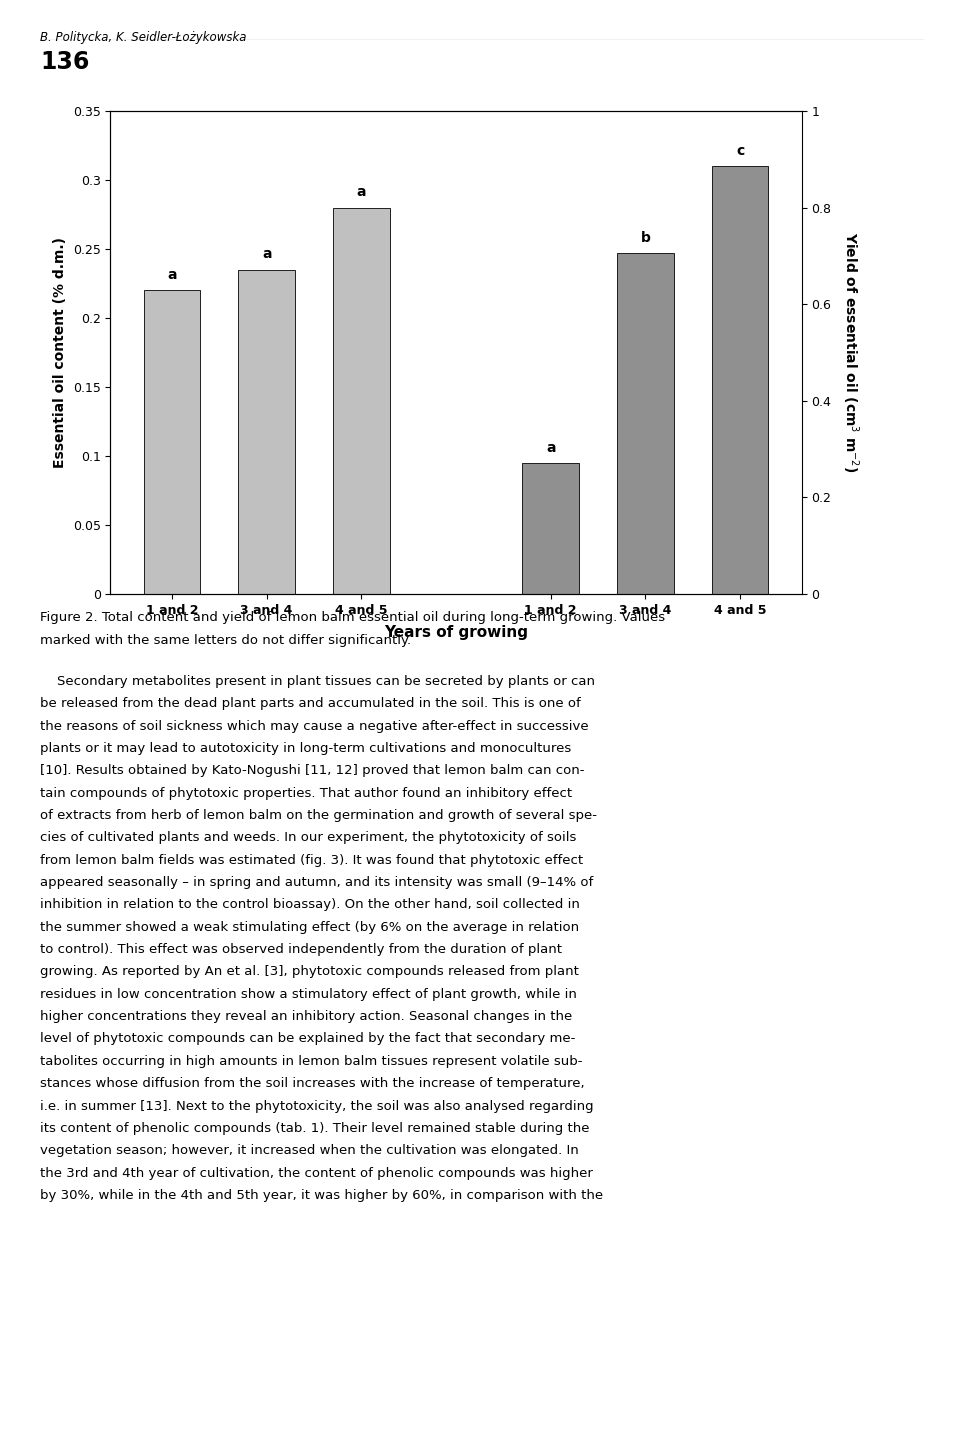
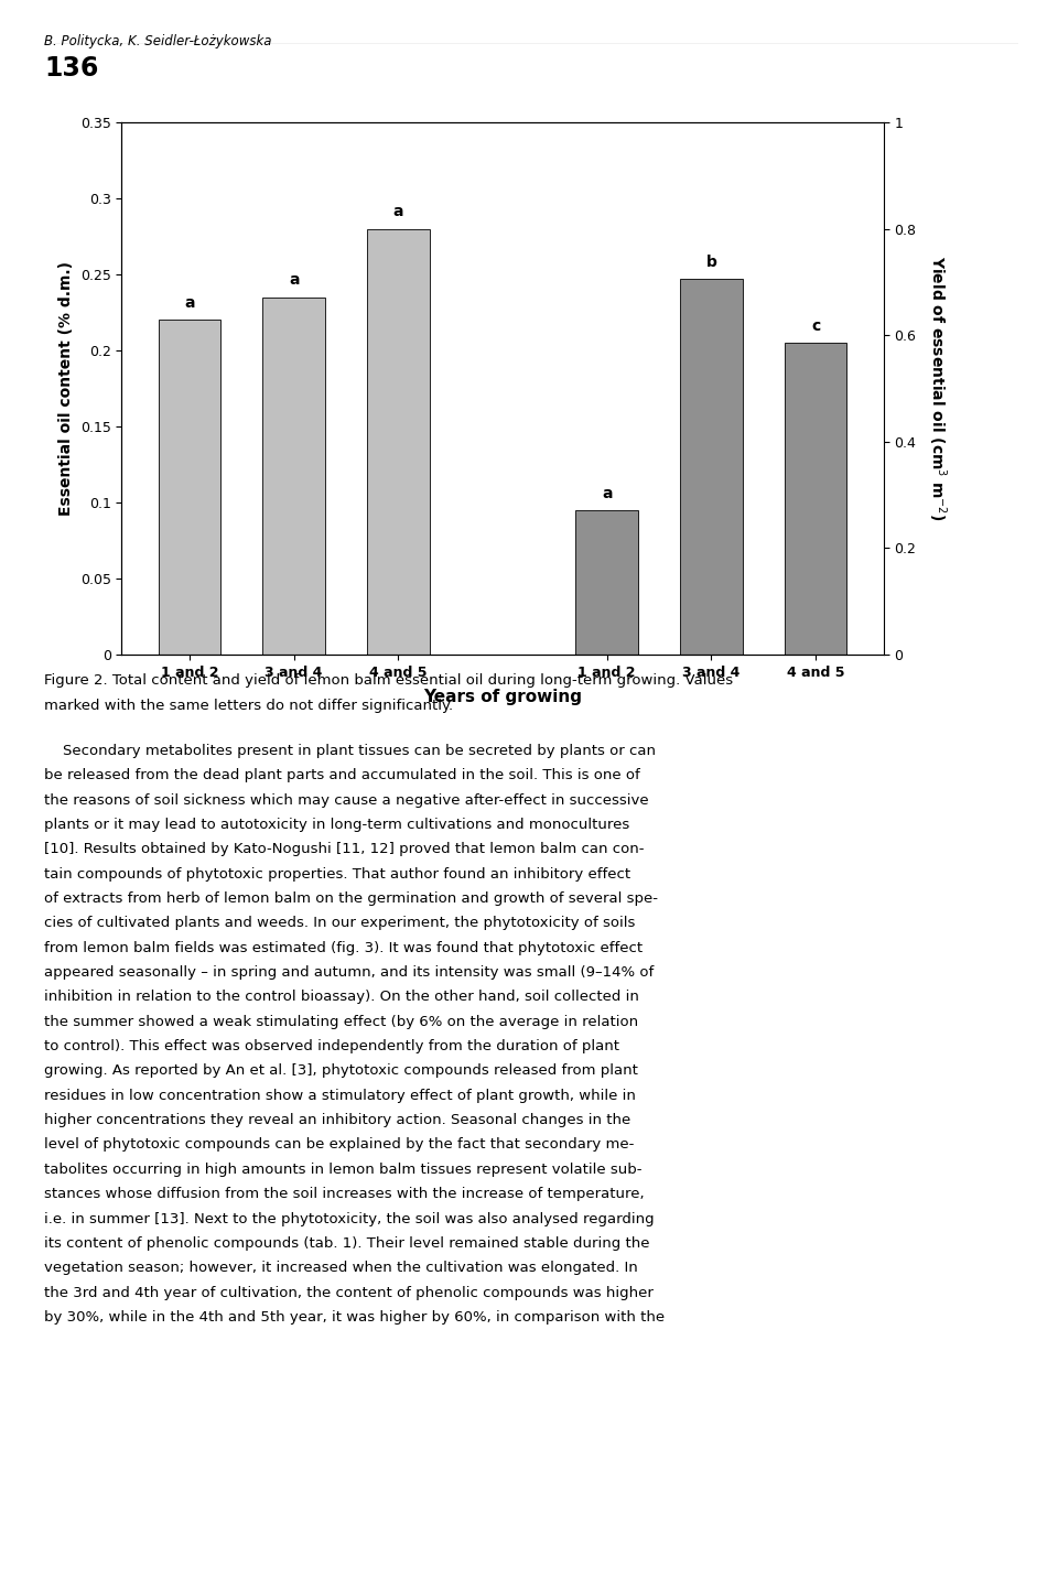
4 and 5: 0.310 -> 0.205
